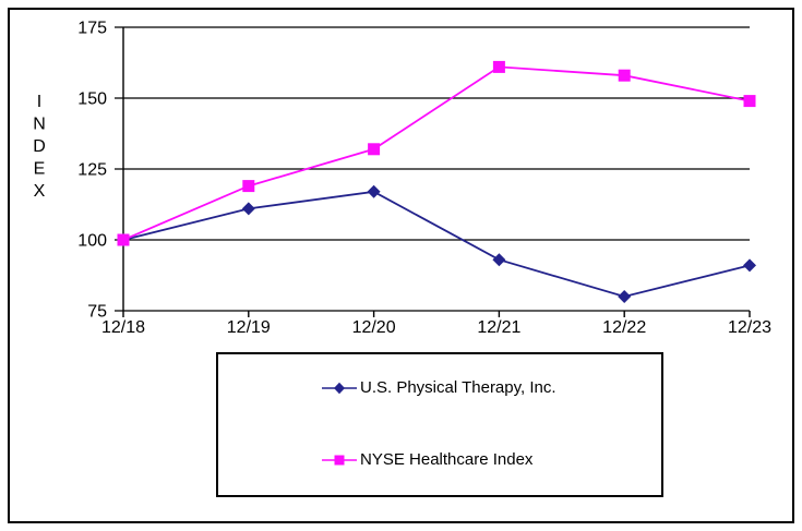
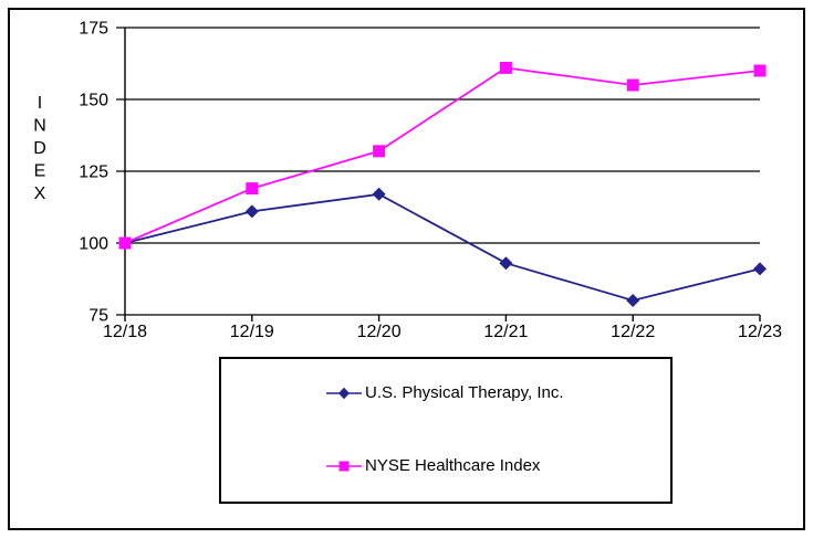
NYSE Healthcare Index/12/22: 158 -> 155
NYSE Healthcare Index/12/23: 149 -> 160
